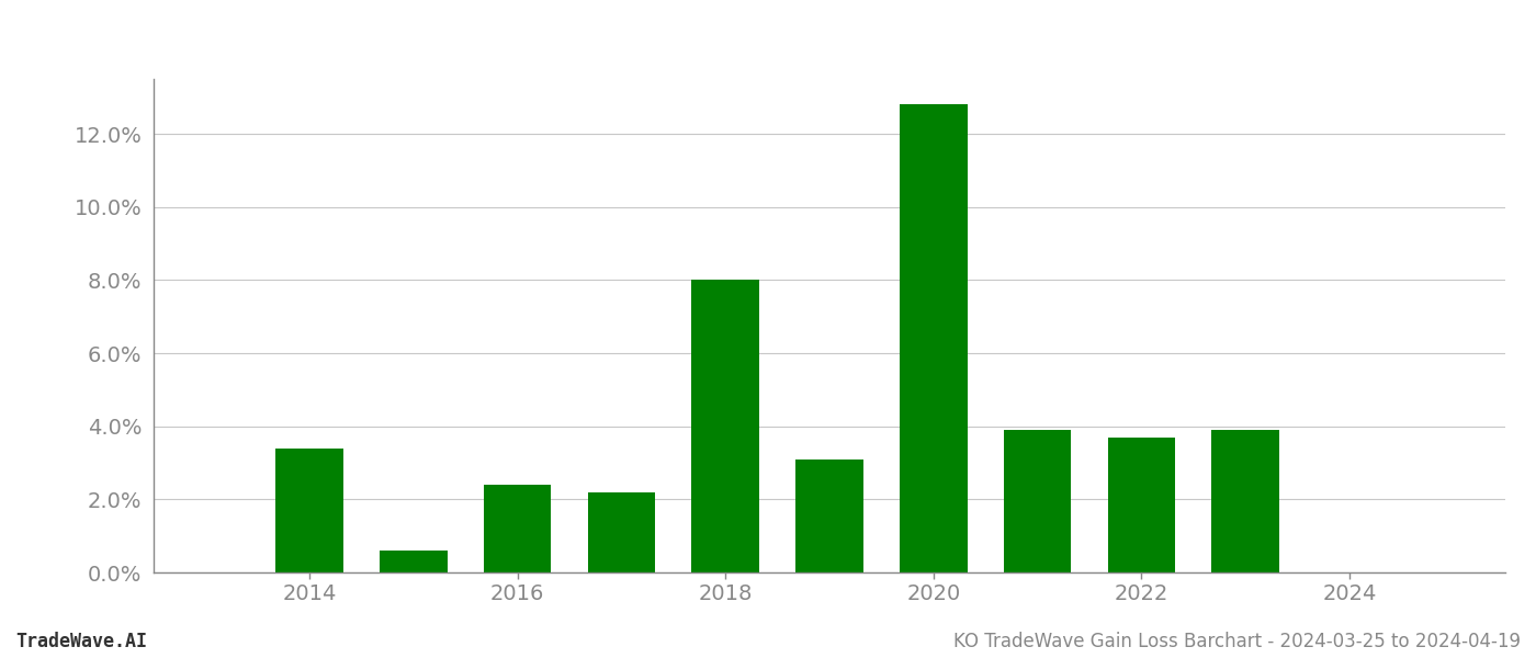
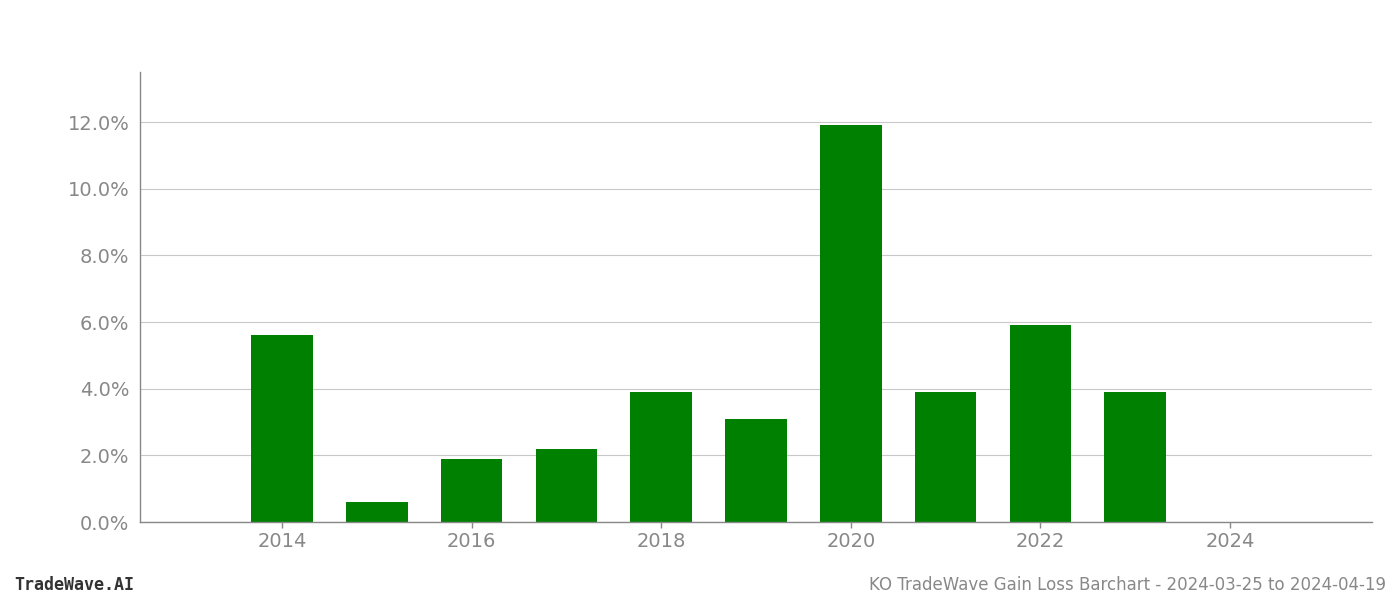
2014: 3.4% -> 5.6%
2016: 2.4% -> 1.9%
2018: 8.0% -> 3.9%
2020: 12.8% -> 11.9%
2022: 3.7% -> 5.9%
